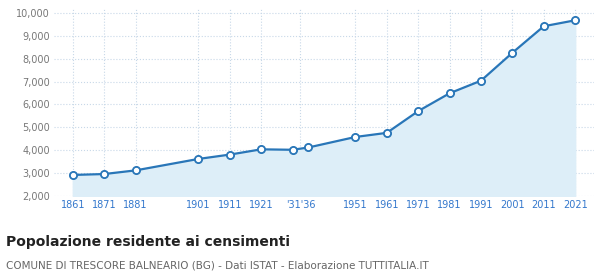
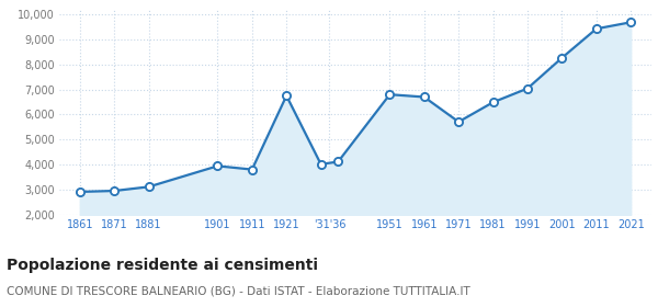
1901: 3,620 -> 3,950
1921: 4,040 -> 6,750
1951: 4,580 -> 6,800
1961: 4,760 -> 6,700
